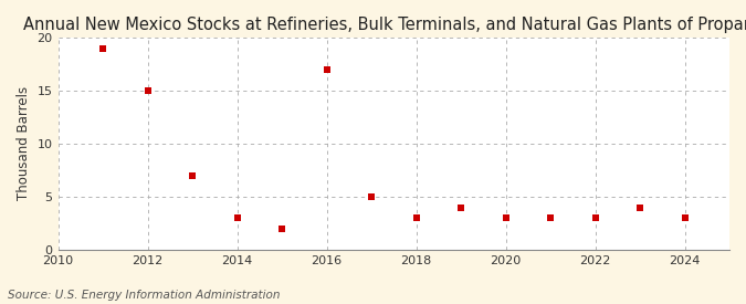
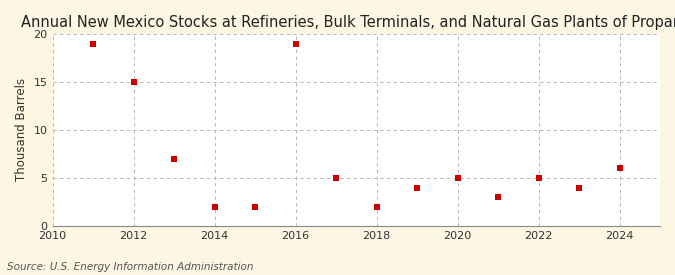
2014: 3 -> 2
2016: 17 -> 19
2018: 3 -> 2
2020: 3 -> 5
2022: 3 -> 5
2024: 3 -> 6
